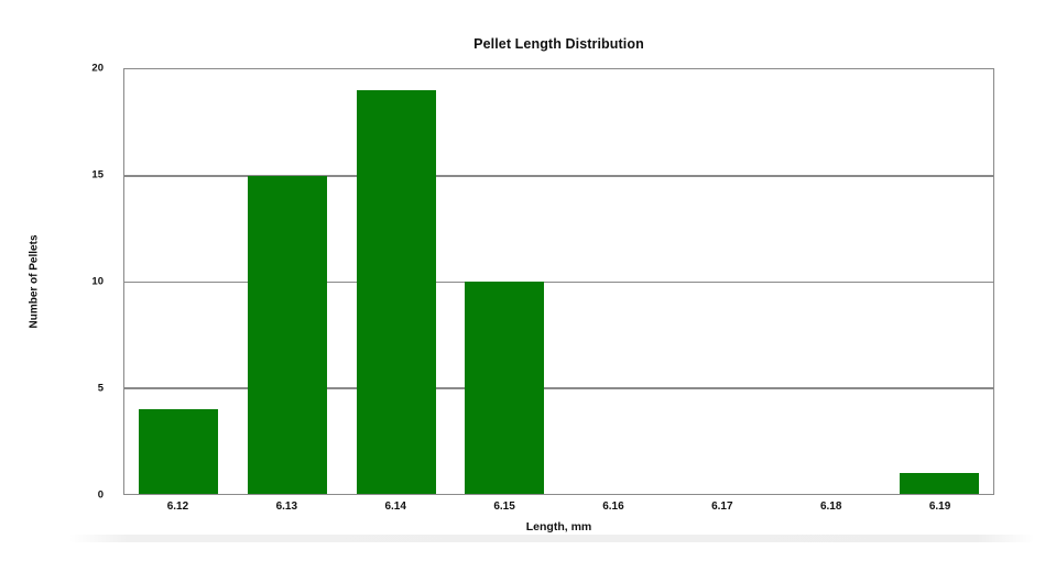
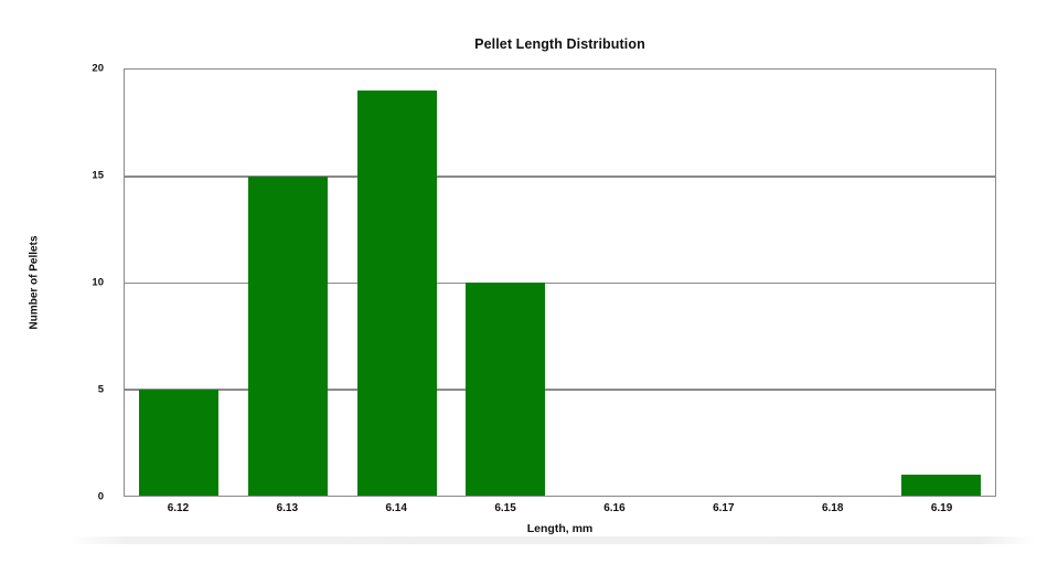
6.12: 4 -> 5
